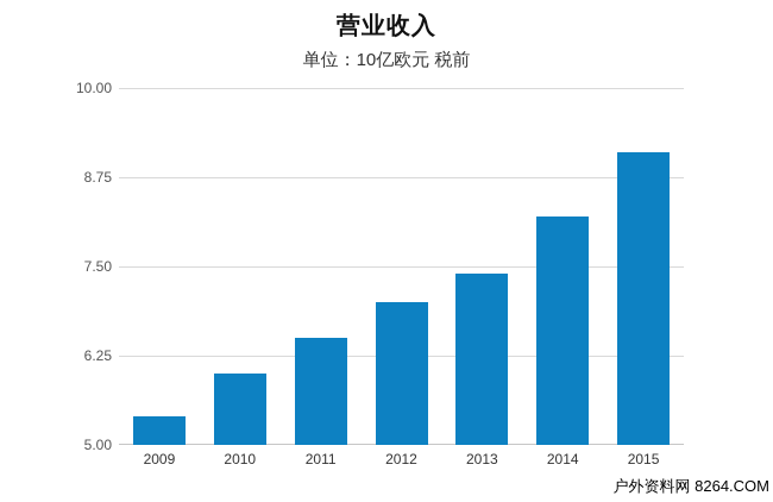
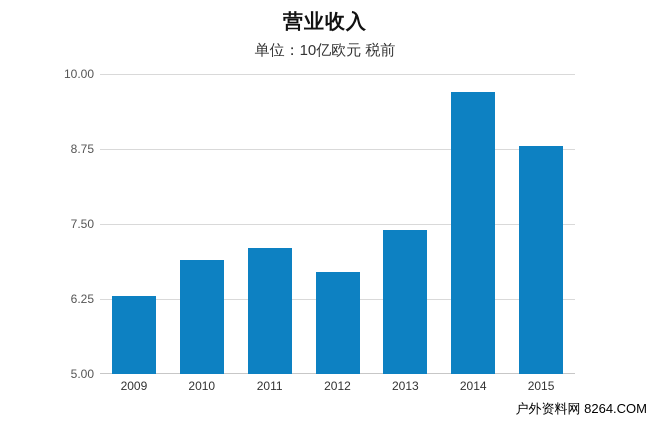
2009: 5.4 -> 6.3
2010: 6.0 -> 6.9
2011: 6.5 -> 7.1
2012: 7.0 -> 6.7
2014: 8.2 -> 9.7
2015: 9.1 -> 8.8
